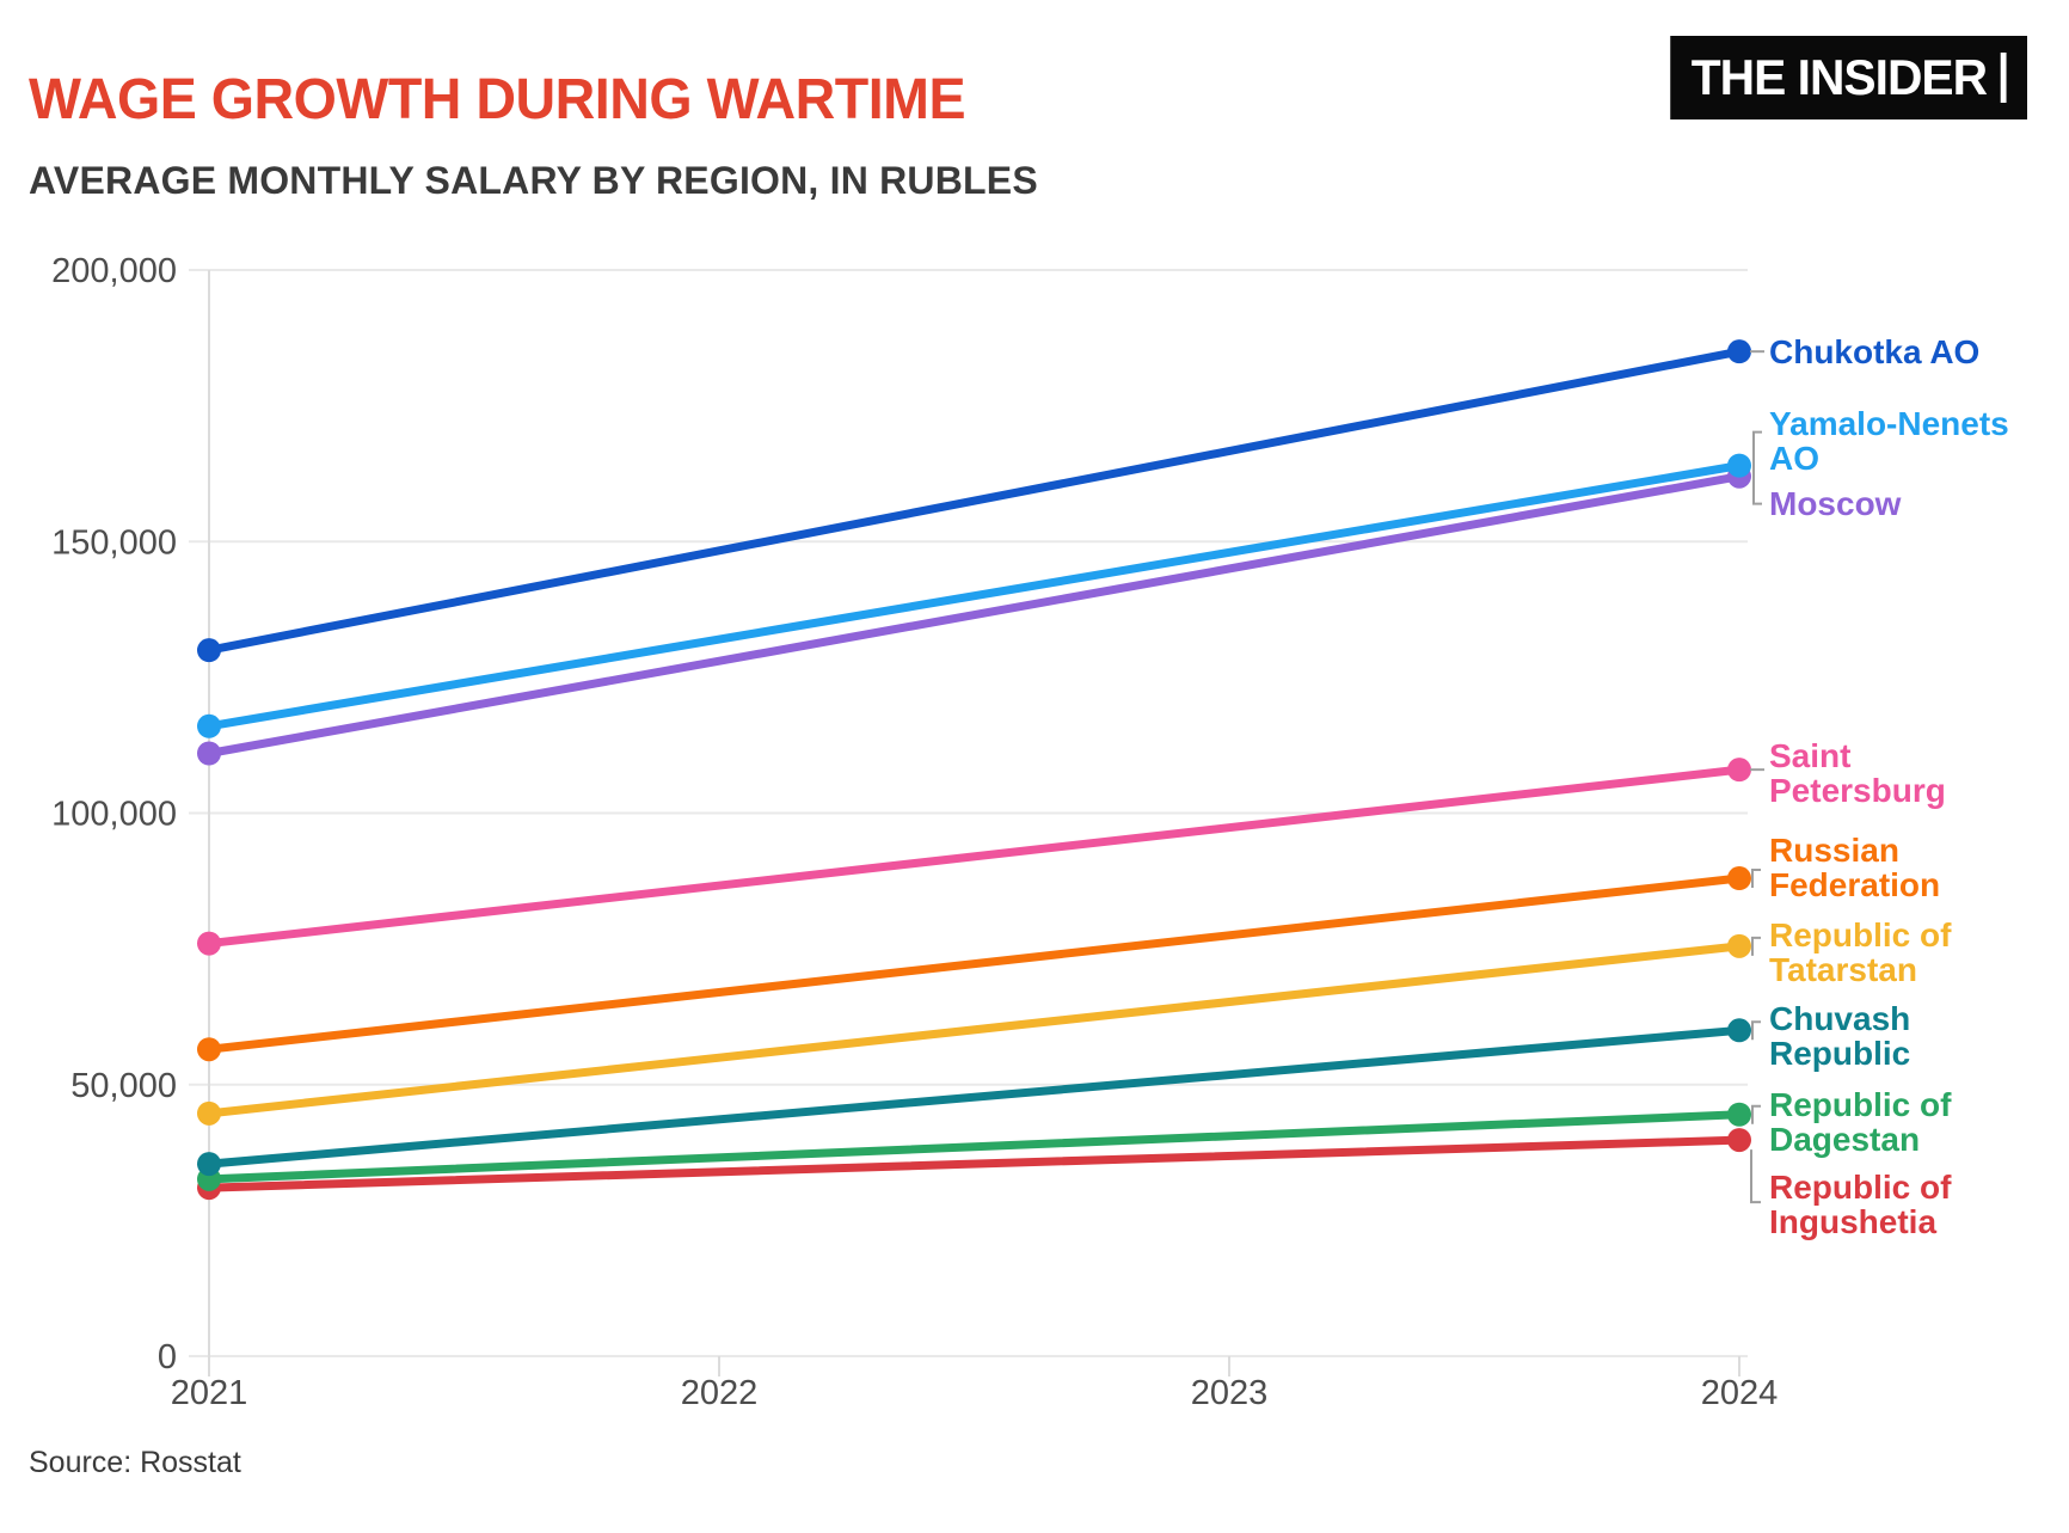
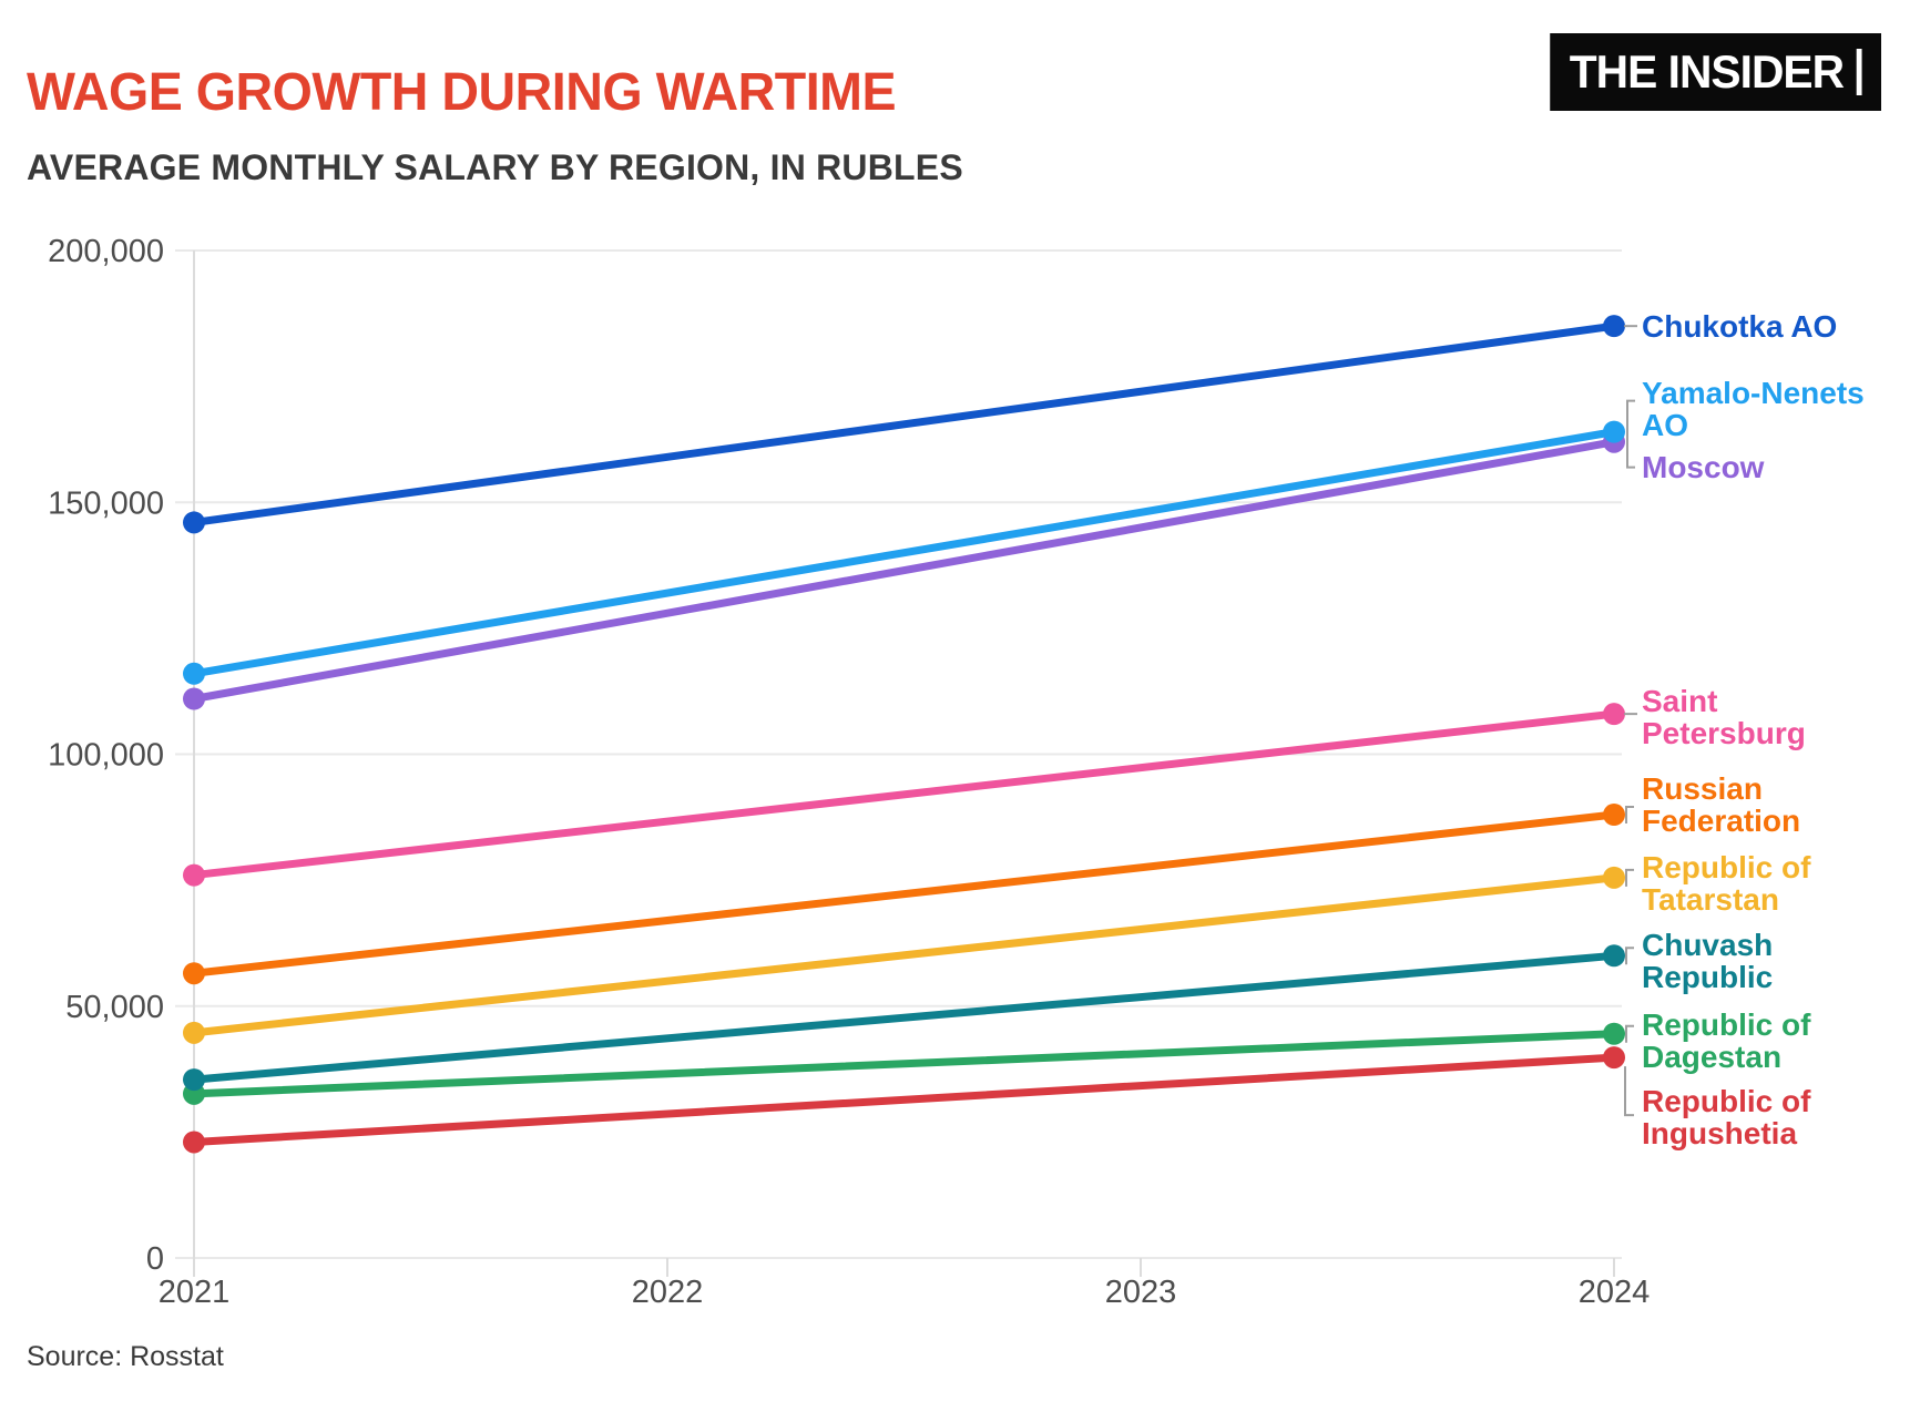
Chukotka AO/2021: 130000 -> 146000
Republic of Ingushetia/2021: 31000 -> 23000
